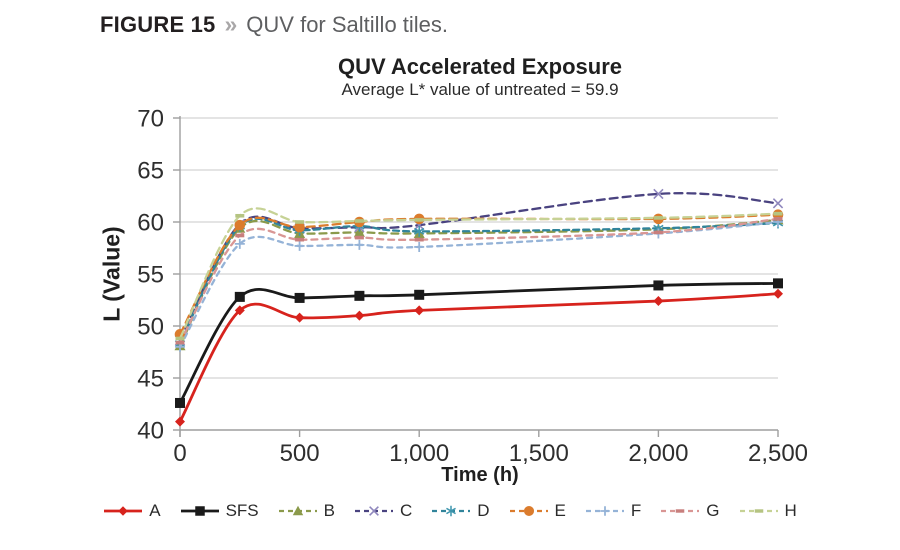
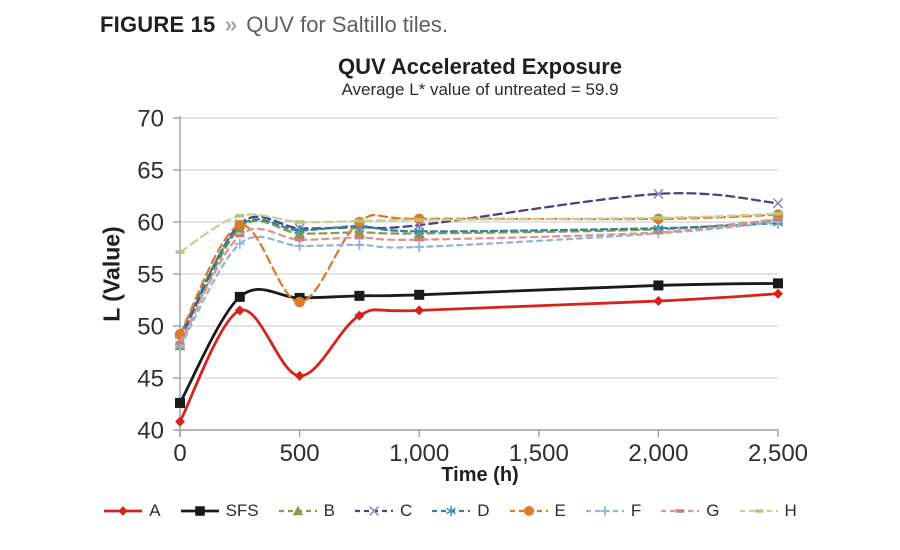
D/0: 48.3 -> 49.1
H/0: 48.8 -> 57.1
A/500: 50.8 -> 45.2
E/500: 59.5 -> 52.3
